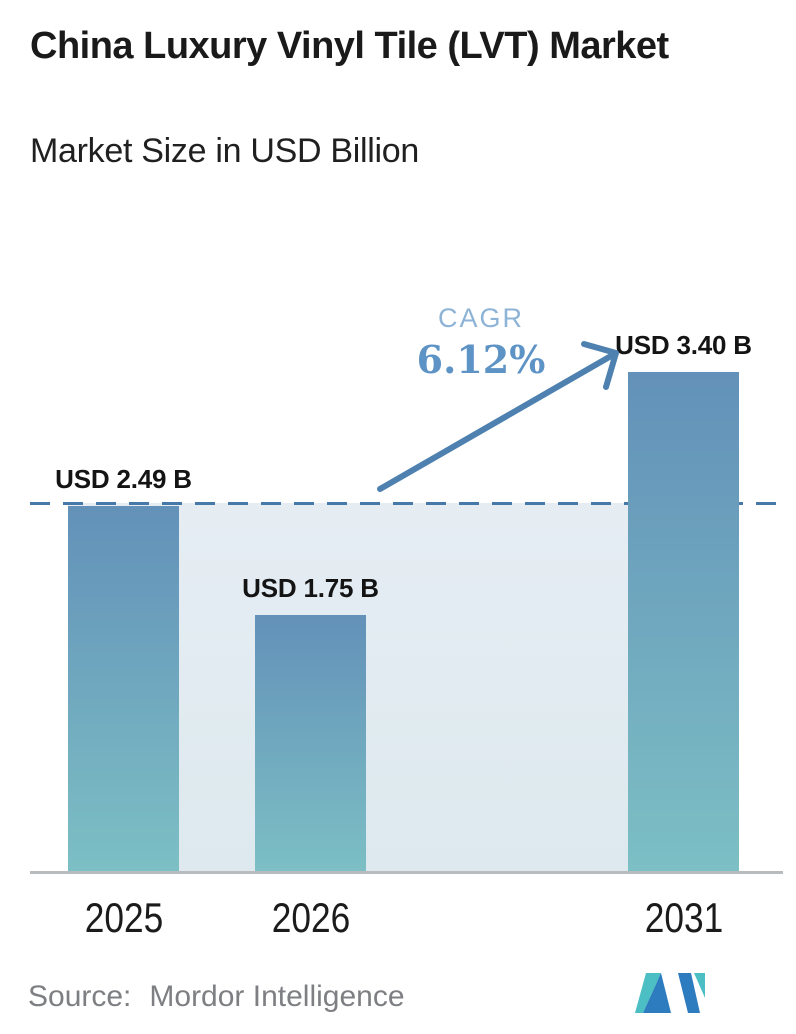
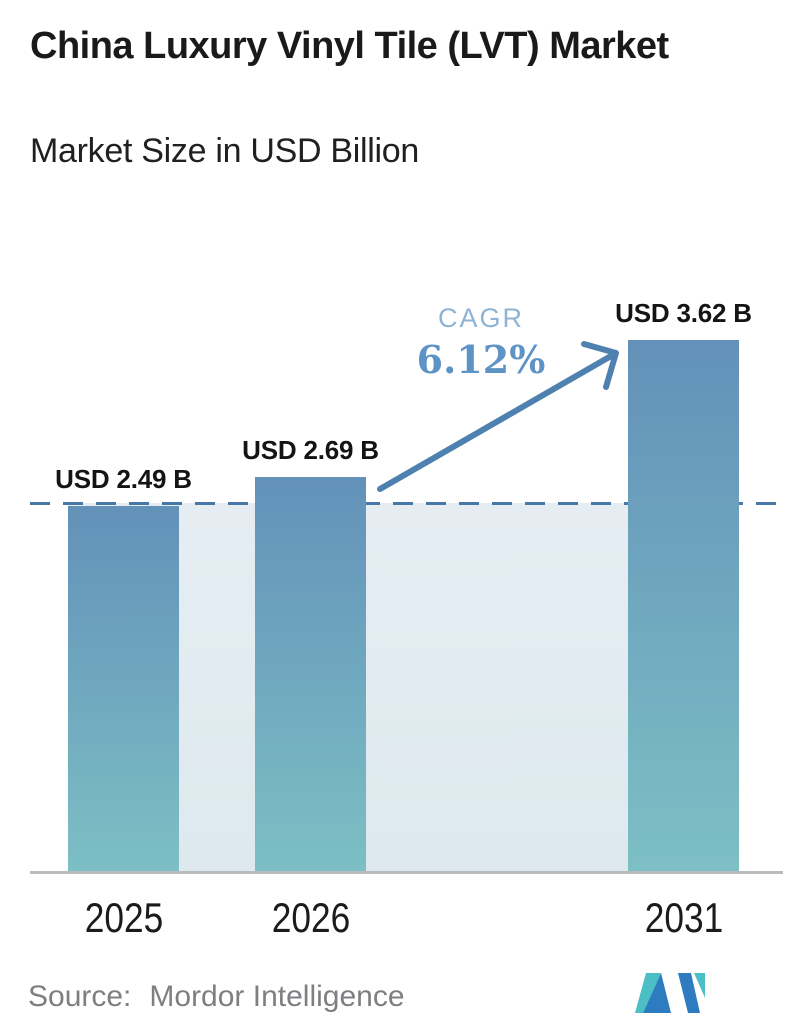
2026: 1.75 -> 2.69
2031: 3.40 -> 3.62
